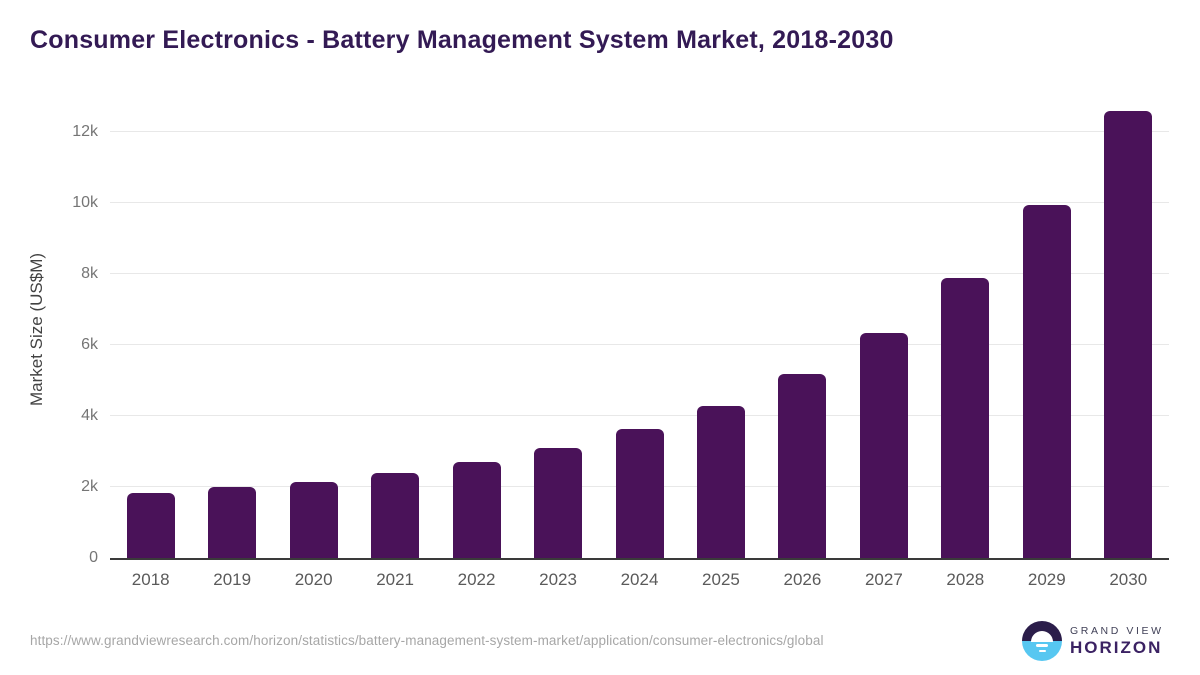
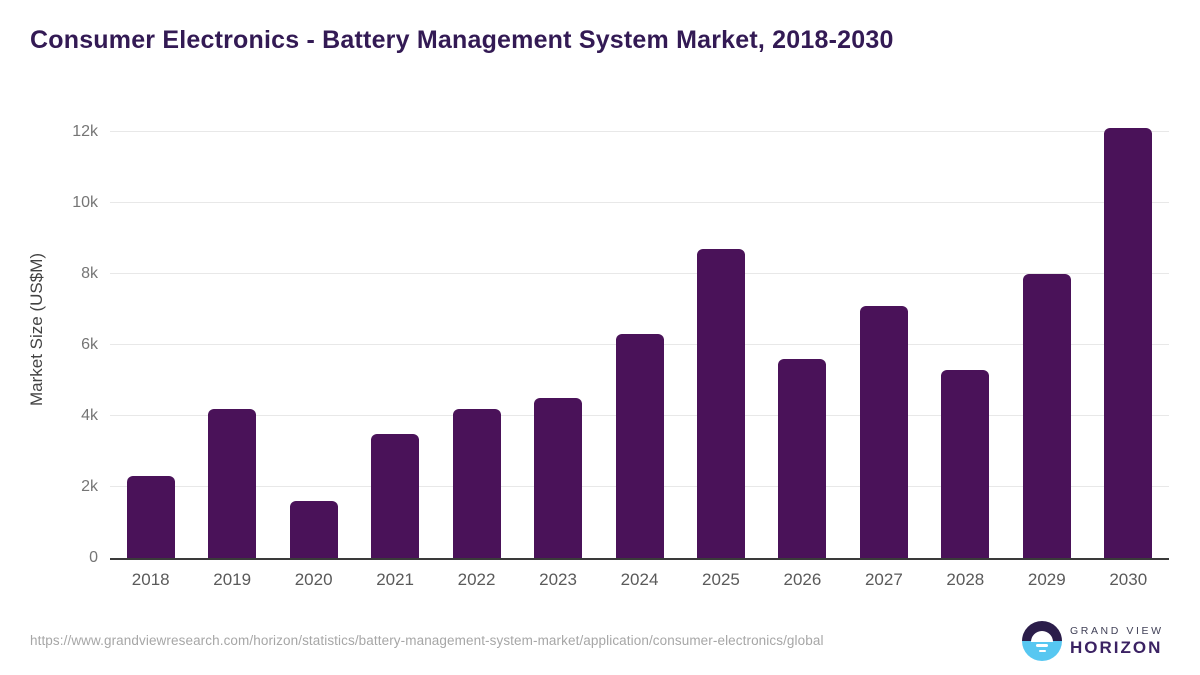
2018: 1.8k -> 2.3k
2019: 2.0k -> 4.2k
2020: 2.2k -> 1.6k
2021: 2.4k -> 3.5k
2022: 2.7k -> 4.2k
2023: 3.1k -> 4.5k
2024: 3.6k -> 6.3k
2025: 4.3k -> 8.7k
2026: 5.2k -> 5.6k
2027: 6.3k -> 7.1k
2028: 7.9k -> 5.3k
2029: 10.0k -> 8.0k
2030: 12.6k -> 12.1k
